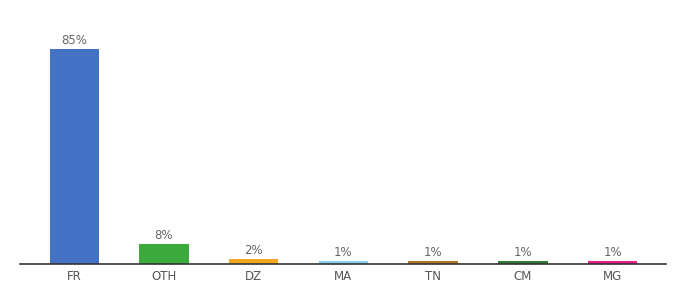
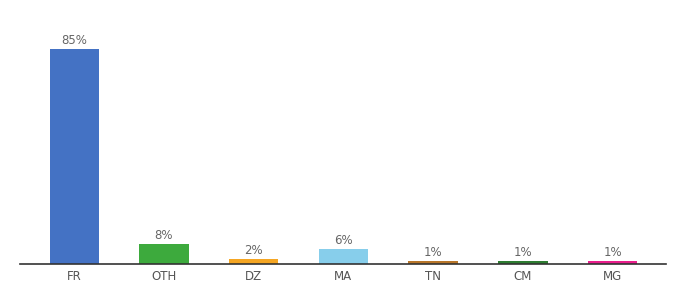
MA: 1% -> 6%
